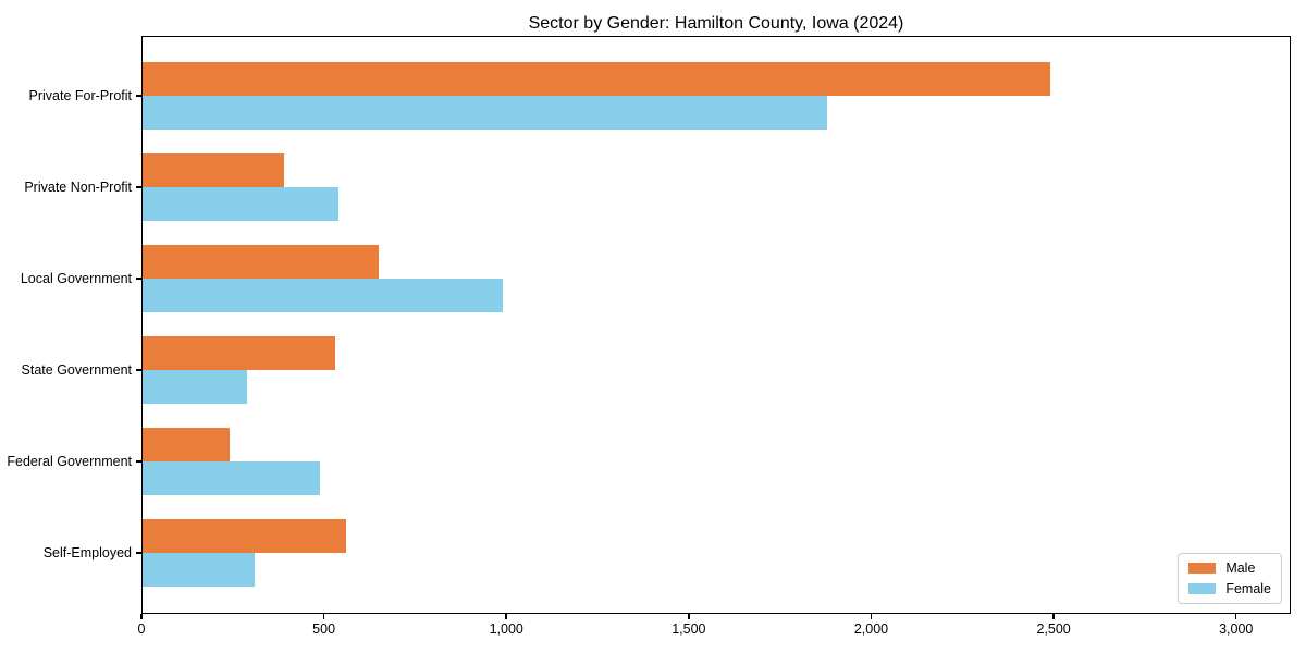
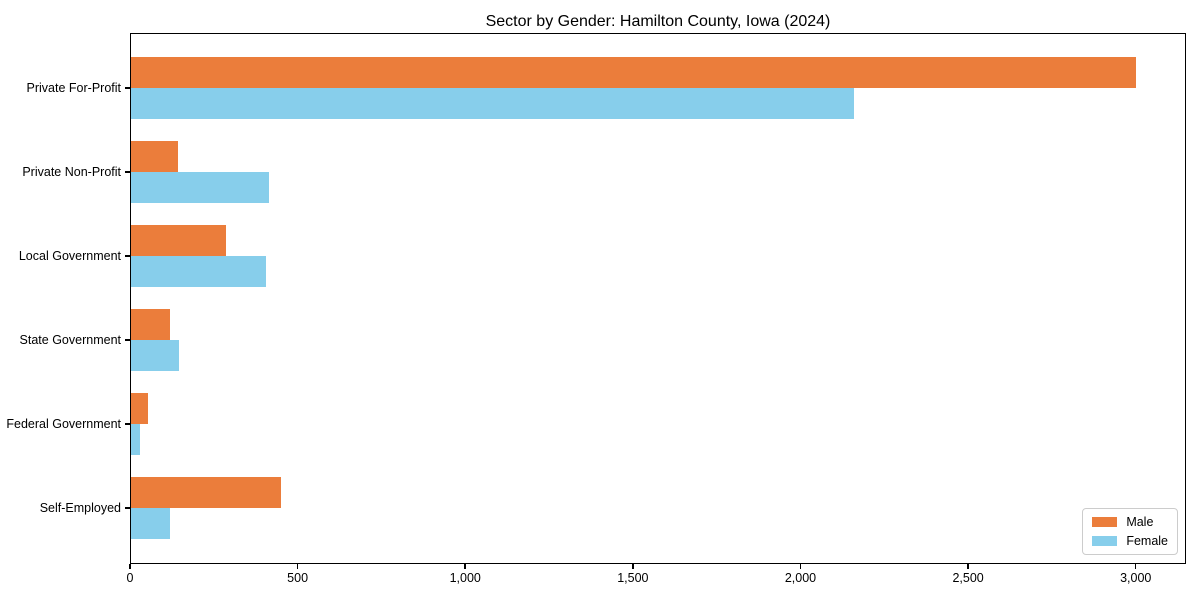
Male/Private For-Profit: 2490 -> 3000
Female/Private For-Profit: 1880 -> 2160
Male/Private Non-Profit: 390 -> 140
Female/Private Non-Profit: 540 -> 410
Male/Local Government: 650 -> 290
Female/Local Government: 990 -> 410
Male/State Government: 530 -> 120
Female/State Government: 290 -> 150
Male/Federal Government: 240 -> 50
Female/Federal Government: 490 -> 30
Male/Self-Employed: 560 -> 450
Female/Self-Employed: 310 -> 120
